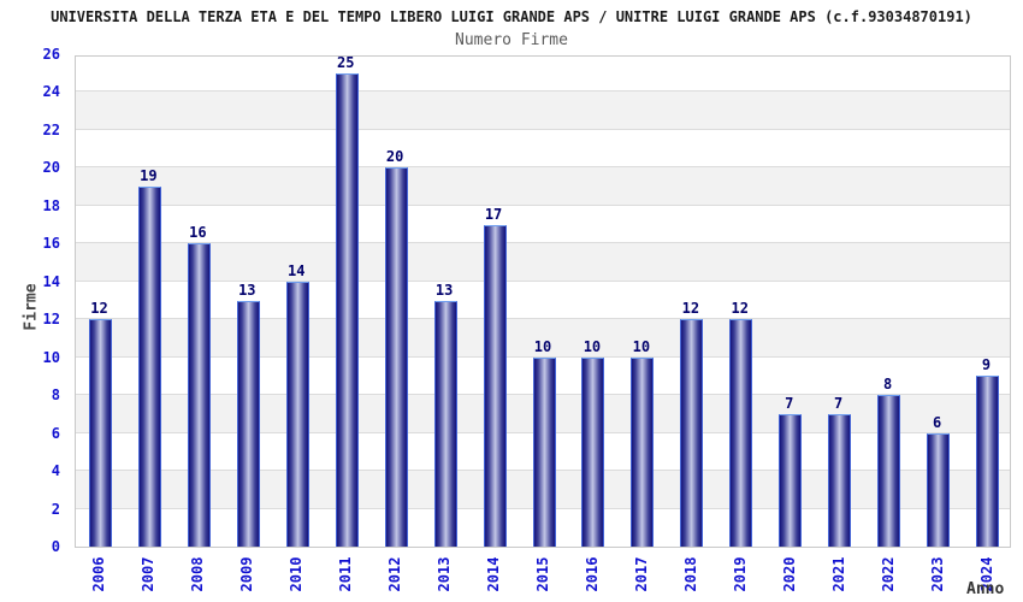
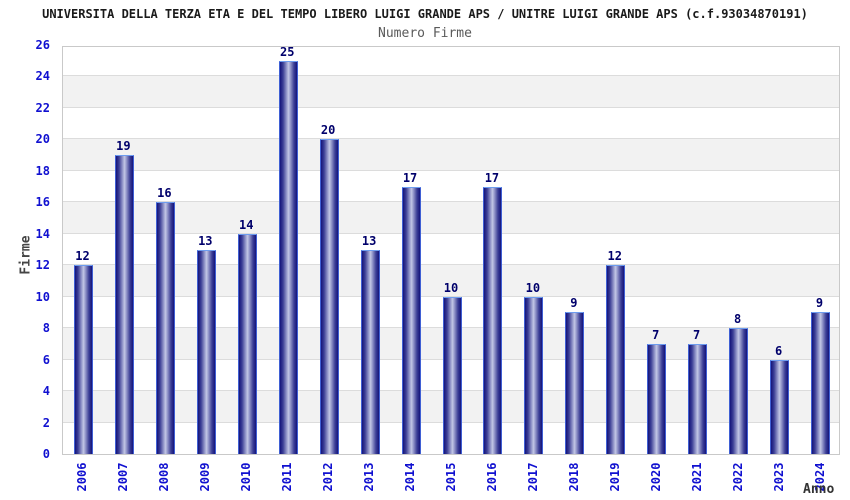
2016: 10 -> 17
2018: 12 -> 9
